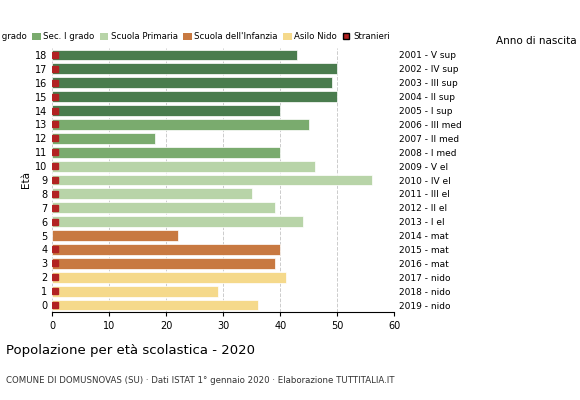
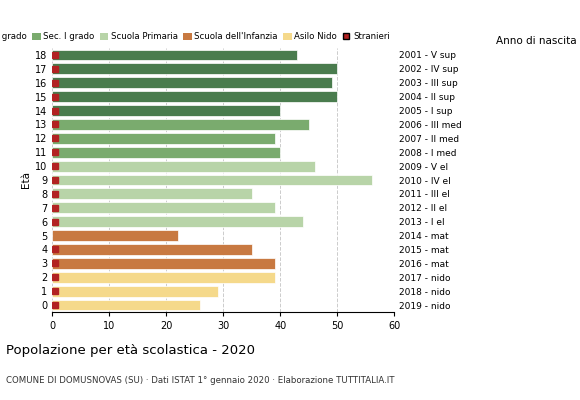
12: 18 -> 39
4: 40 -> 35
2: 41 -> 39
0: 36 -> 26
